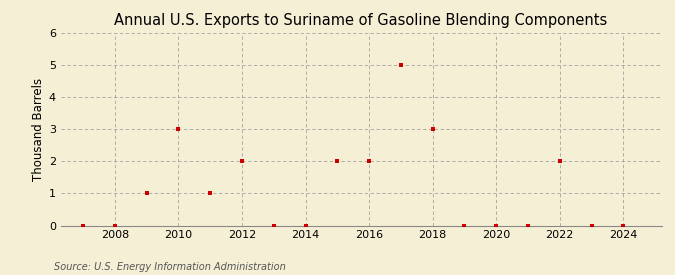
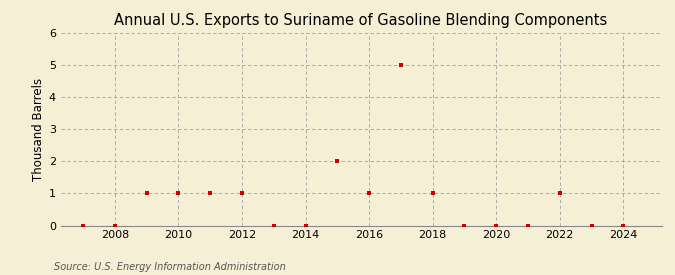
2010: 3 -> 1
2012: 2 -> 1
2016: 2 -> 1
2018: 3 -> 1
2022: 2 -> 1
